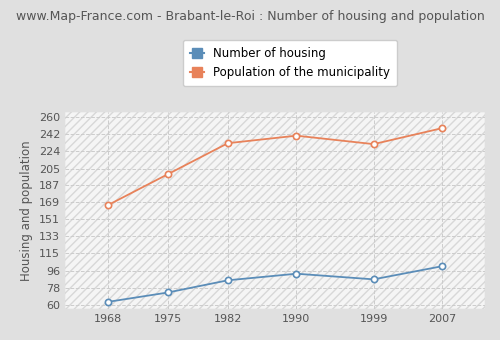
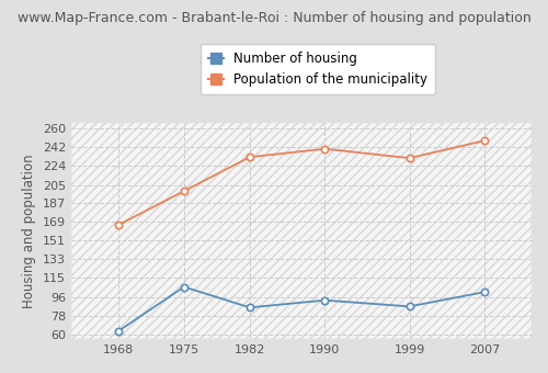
Number of housing/1975: 73 -> 106
